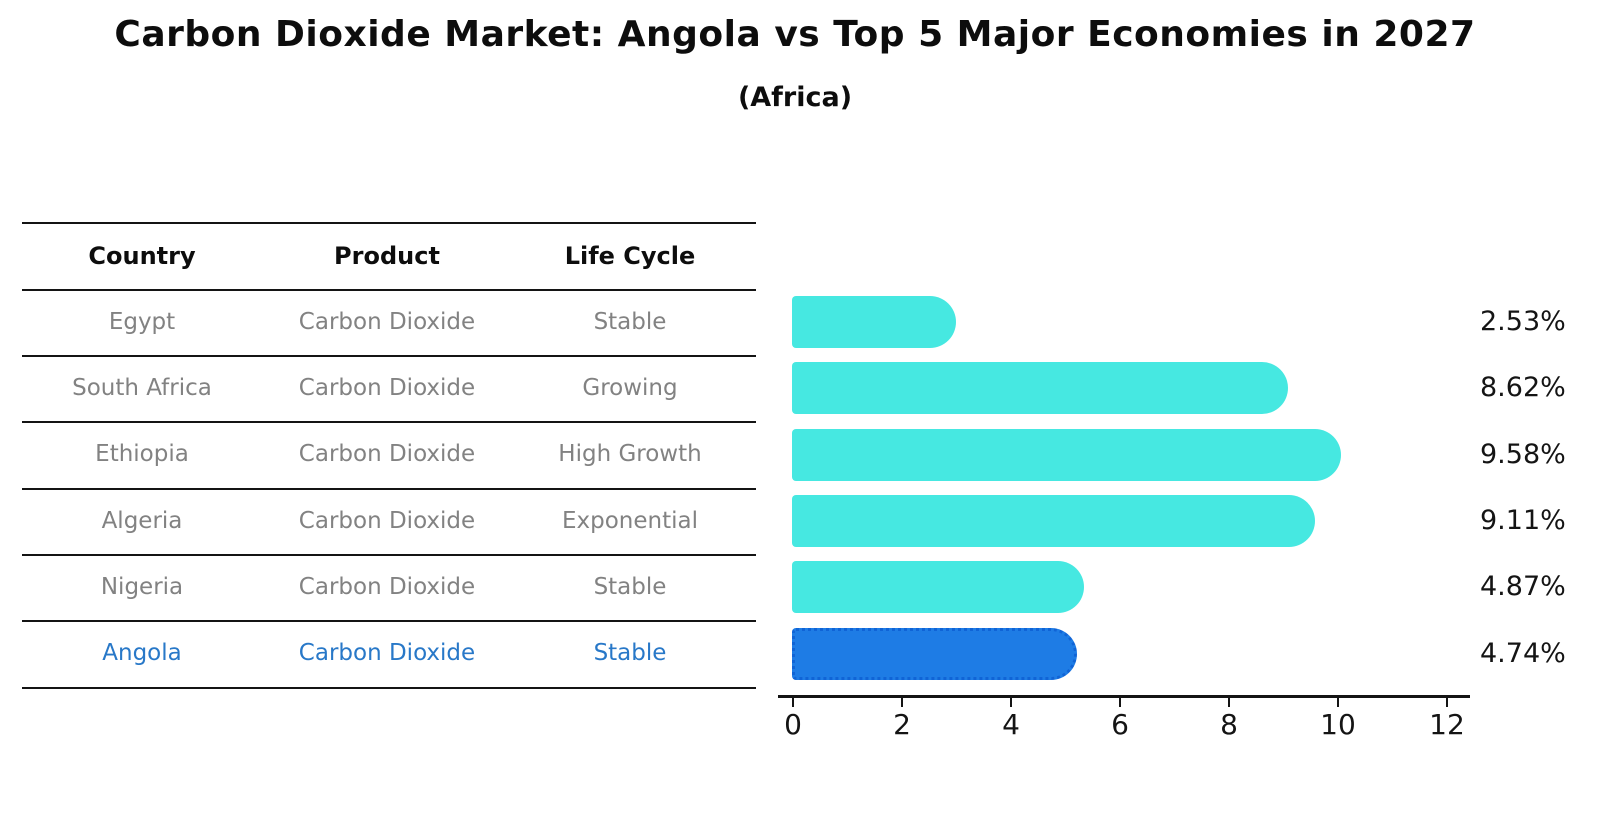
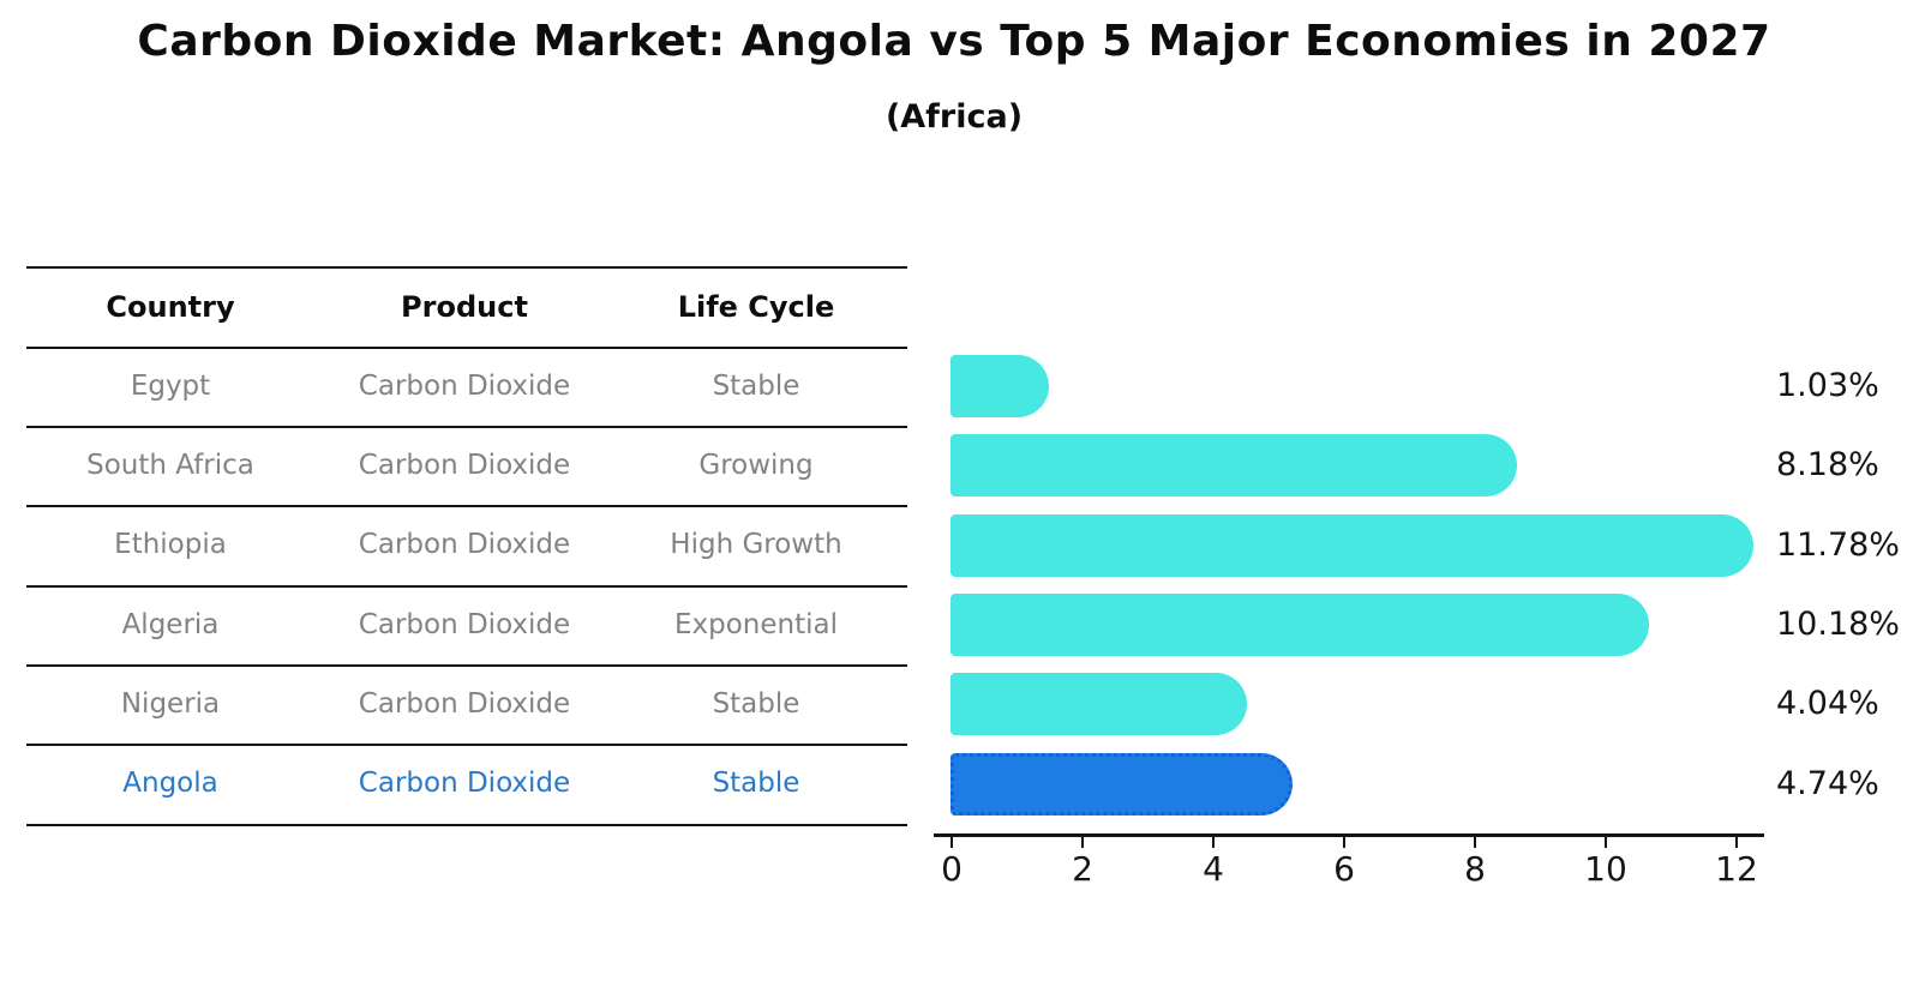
Egypt: 2.53% -> 1.03%
South Africa: 8.62% -> 8.18%
Ethiopia: 9.58% -> 11.78%
Algeria: 9.11% -> 10.18%
Nigeria: 4.87% -> 4.04%
